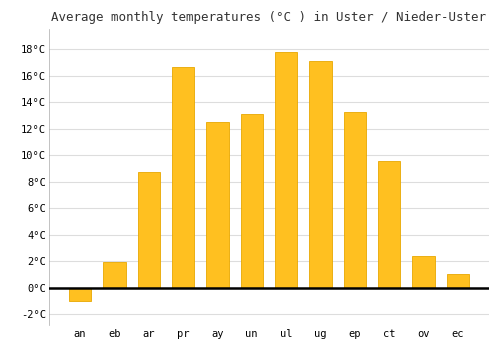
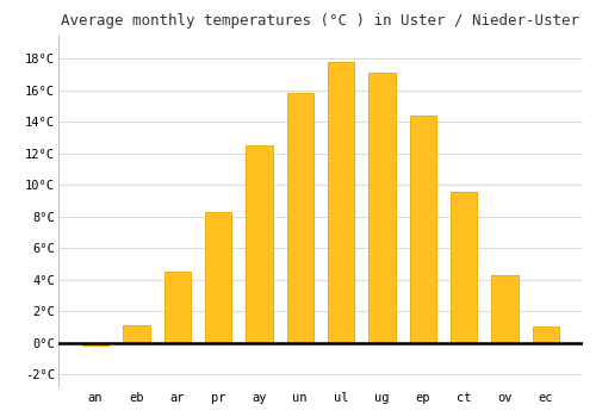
an: -1.0°C -> -0.2°C
eb: 1.9°C -> 1.1°C
ar: 8.7°C -> 4.5°C
pr: 16.7°C -> 8.3°C
un: 13.1°C -> 15.8°C
ep: 13.3°C -> 14.4°C
ov: 2.4°C -> 4.3°C
